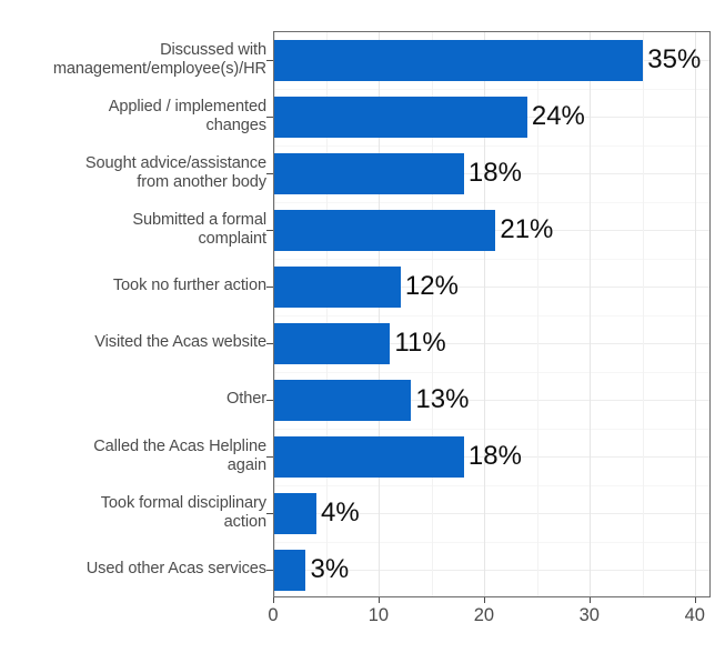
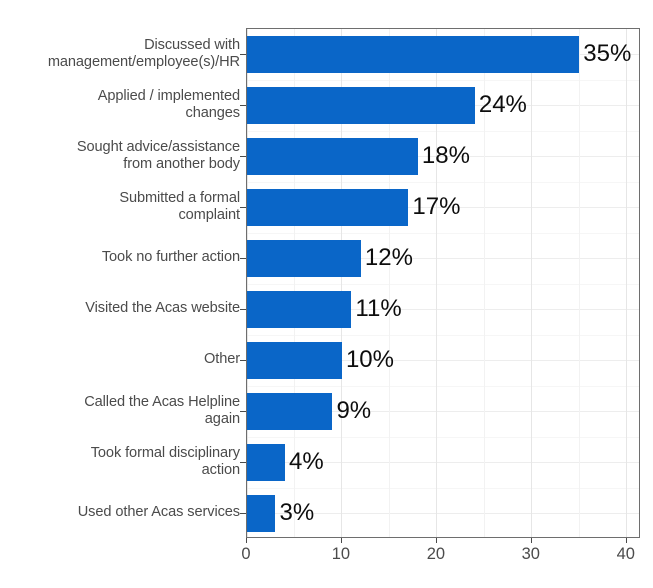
Submitted a formal complaint: 21% -> 17%
Other: 13% -> 10%
Called the Acas Helpline again: 18% -> 9%
